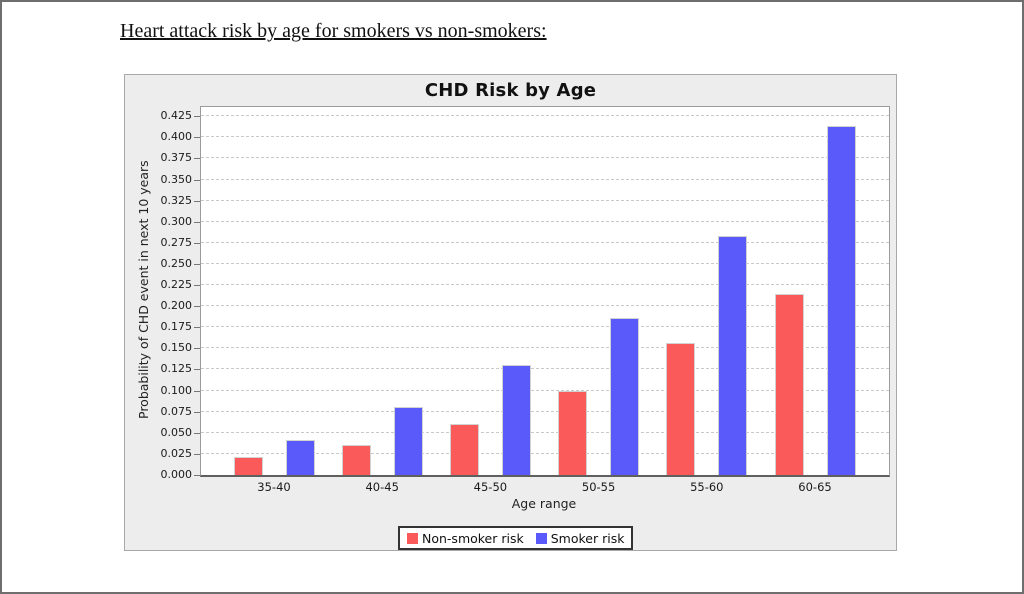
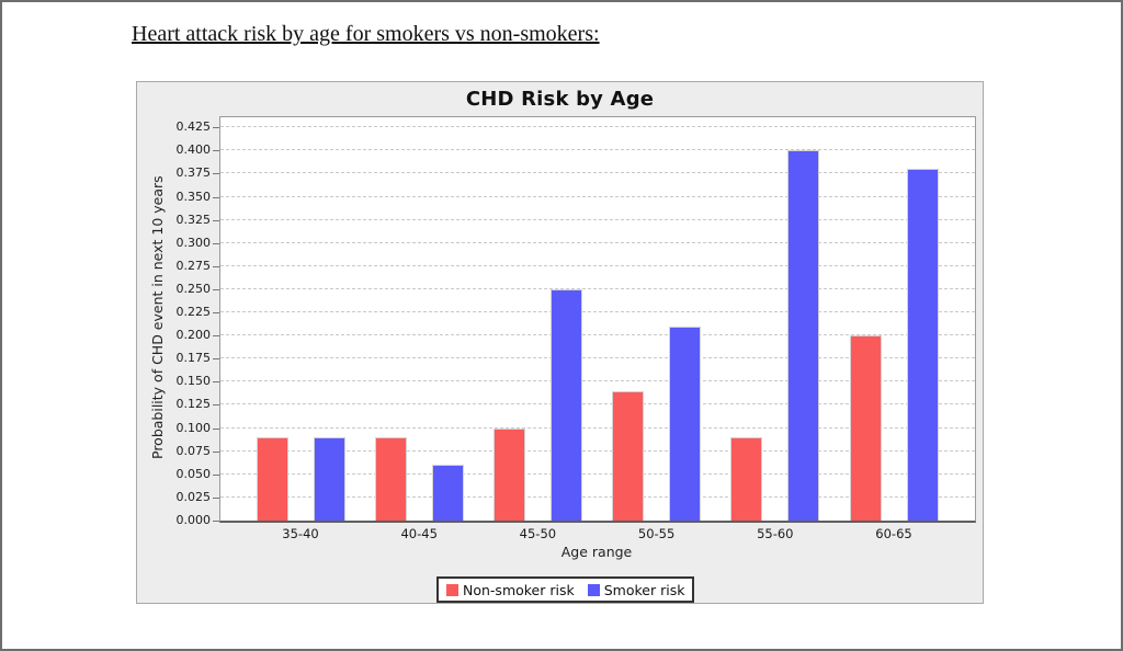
Non-smoker risk/35-40: 0.02 -> 0.09
Smoker risk/35-40: 0.04 -> 0.09
Non-smoker risk/40-45: 0.04 -> 0.09
Smoker risk/40-45: 0.08 -> 0.06
Non-smoker risk/45-50: 0.06 -> 0.10
Smoker risk/45-50: 0.13 -> 0.25
Non-smoker risk/50-55: 0.10 -> 0.14
Smoker risk/50-55: 0.19 -> 0.21
Non-smoker risk/55-60: 0.16 -> 0.09
Smoker risk/55-60: 0.28 -> 0.40
Non-smoker risk/60-65: 0.21 -> 0.20
Smoker risk/60-65: 0.41 -> 0.38
